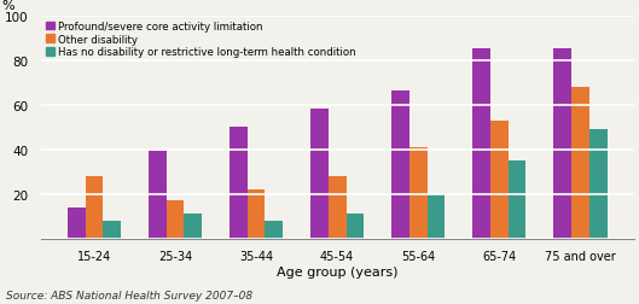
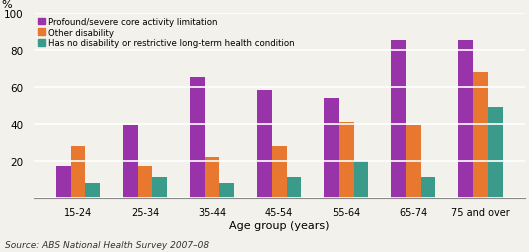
Profound/severe core activity limitation/15-24: 14 -> 17
Profound/severe core activity limitation/35-44: 50 -> 65
Profound/severe core activity limitation/55-64: 66 -> 54
Other disability/65-74: 53 -> 39
Has no disability or restrictive long-term health condition/65-74: 35 -> 11
